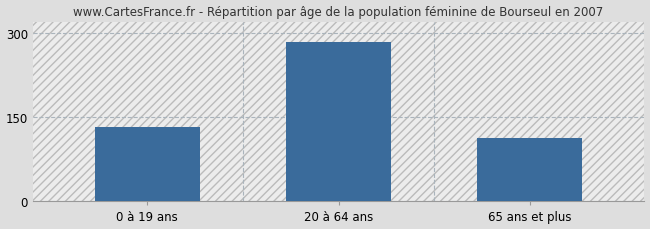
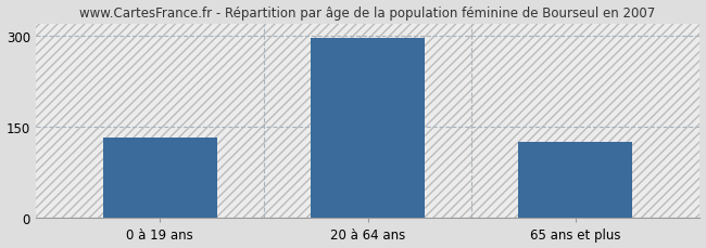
20 à 64 ans: 284 -> 296
65 ans et plus: 112 -> 125
